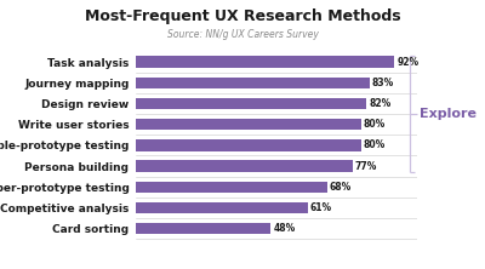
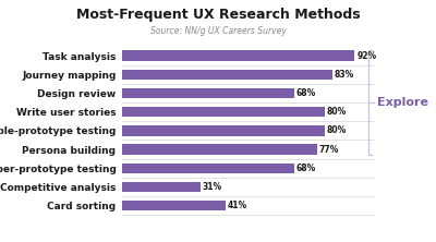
Design review: 82% -> 68%
Competitive analysis: 61% -> 31%
Card sorting: 48% -> 41%
